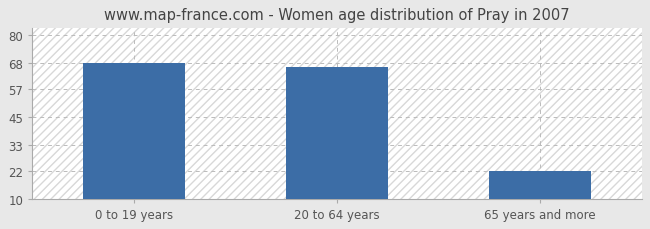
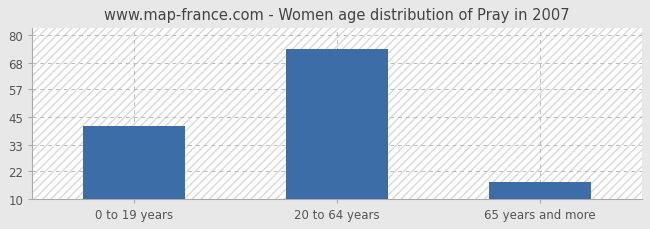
0 to 19 years: 68 -> 41
20 to 64 years: 66 -> 74
65 years and more: 22 -> 17
